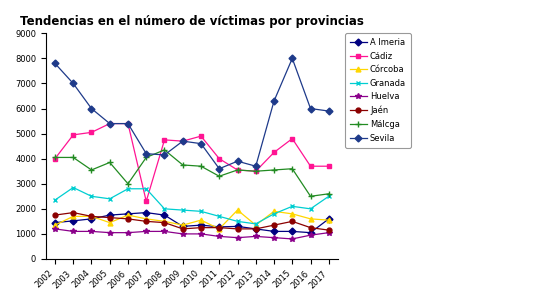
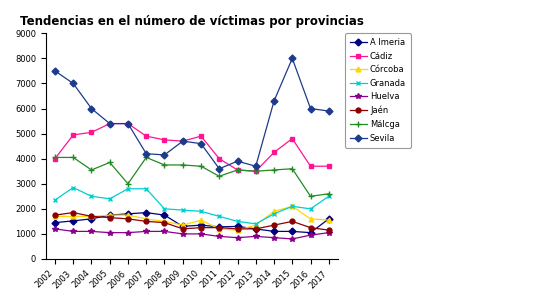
Córcoba/2002: 1350 -> 1700
Sevila/2002: 7800 -> 7500
Córcoba/2005: 1450 -> 1750
Cádiz/2007: 2300 -> 4900
Málcga/2008: 4350 -> 3750
Córcoba/2012: 1950 -> 1150
Córcoba/2015: 1800 -> 2100
